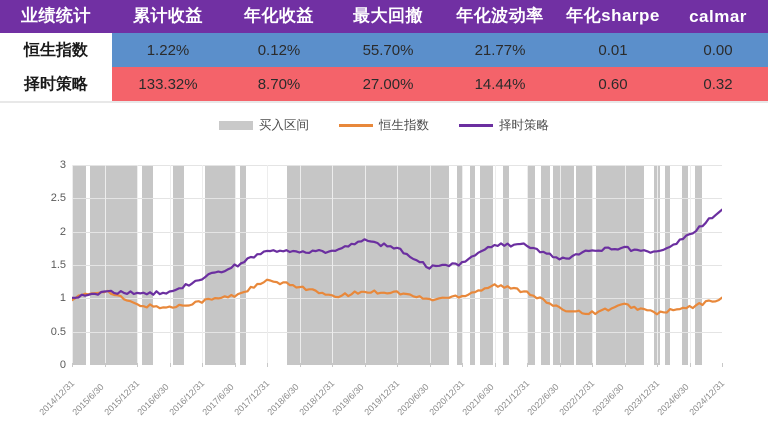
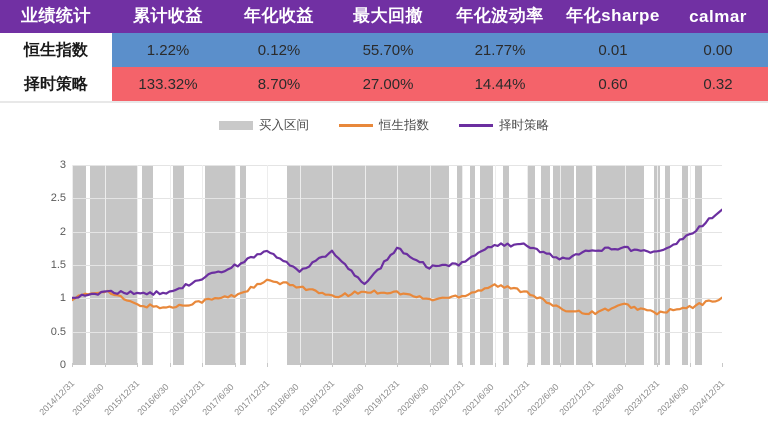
择时策略/2018/6/30: 1.7 -> 1.4
择时策略/2019/6/30: 1.9 -> 1.2
